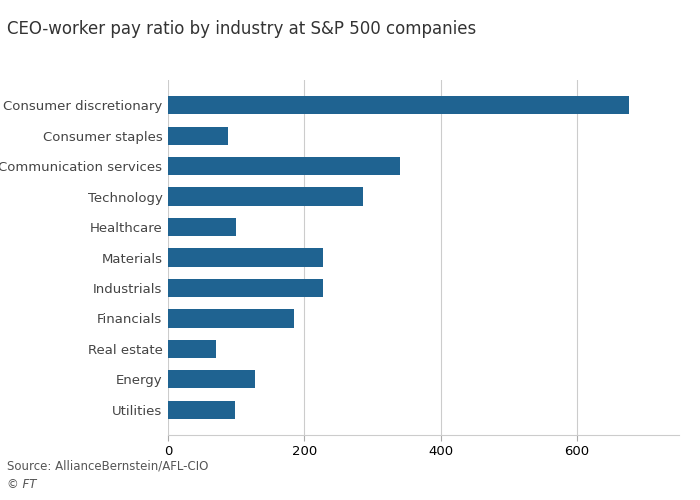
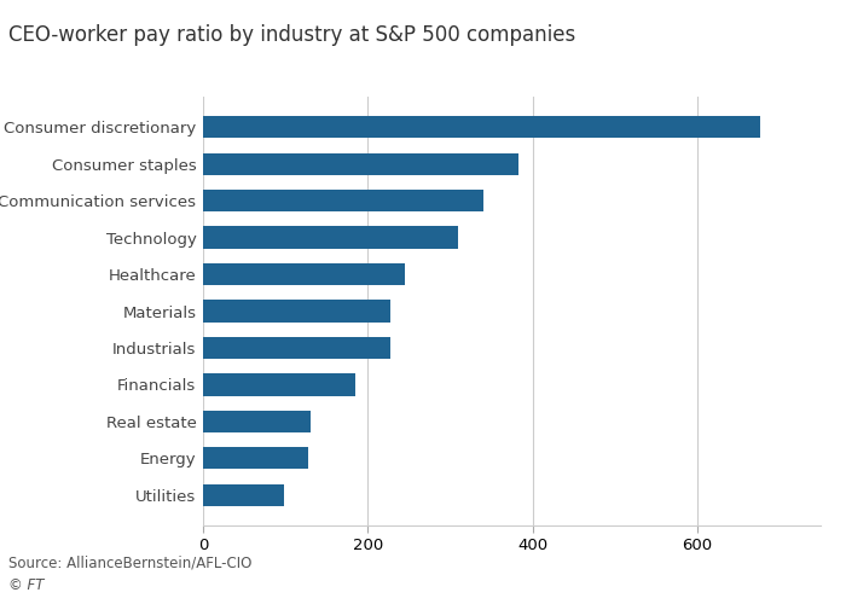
Consumer staples: 88 -> 383
Technology: 286 -> 310
Healthcare: 100 -> 245
Real estate: 70 -> 130
